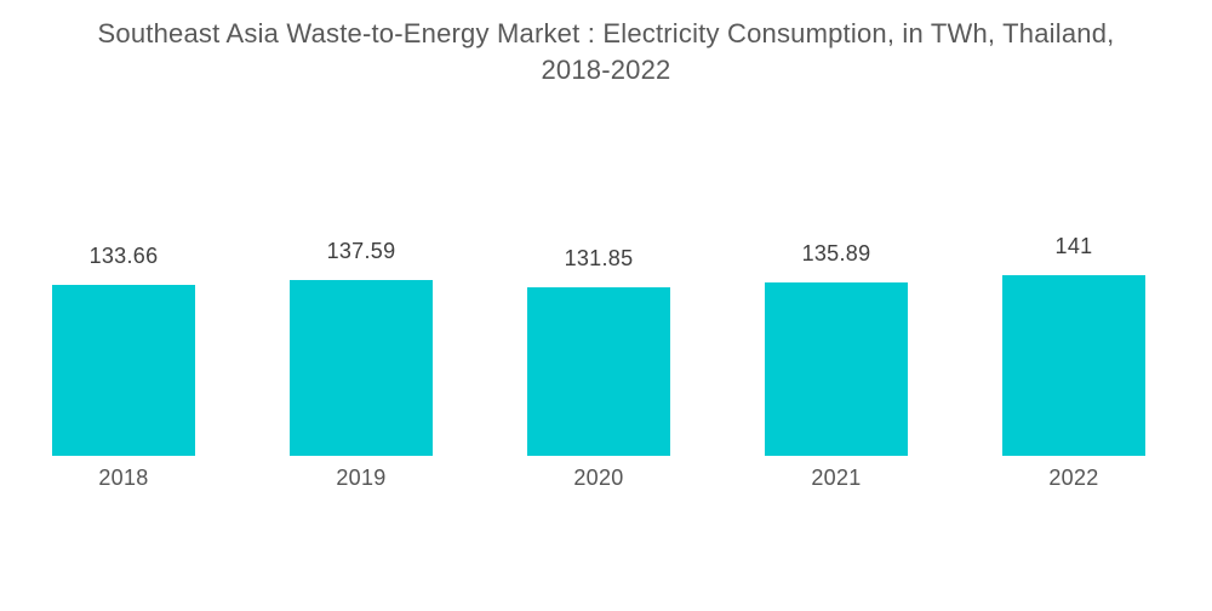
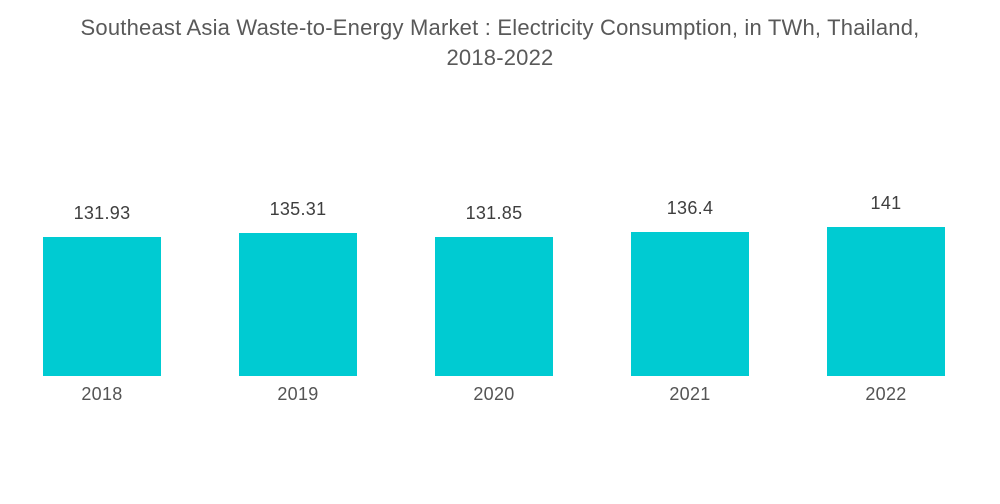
2018: 133.66 -> 131.93
2019: 137.59 -> 135.31
2021: 135.89 -> 136.4
